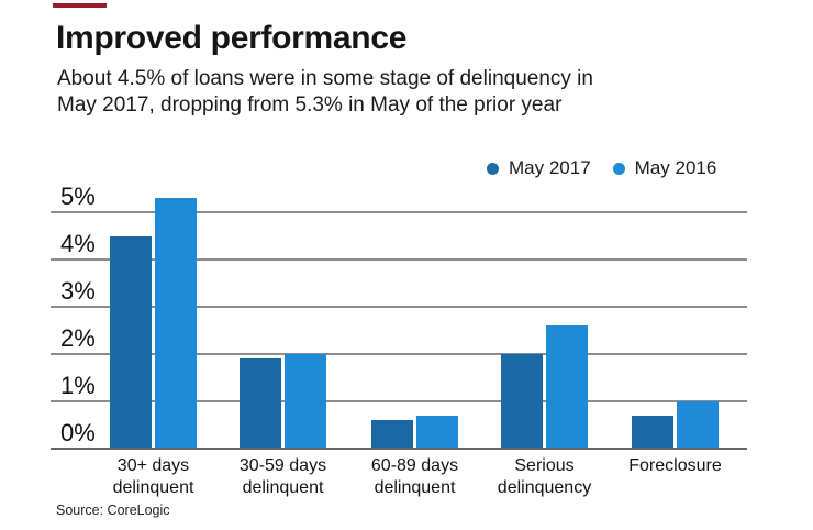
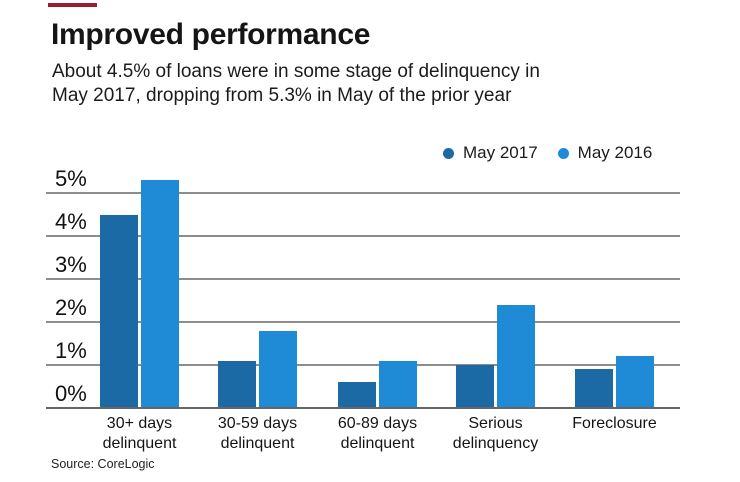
May 2017/30-59 days delinquent: 1.9% -> 1.1%
May 2016/30-59 days delinquent: 2.0% -> 1.8%
May 2016/60-89 days delinquent: 0.7% -> 1.1%
May 2017/Serious delinquency: 2.0% -> 1.0%
May 2016/Serious delinquency: 2.6% -> 2.4%
May 2017/Foreclosure: 0.7% -> 0.9%
May 2016/Foreclosure: 1.0% -> 1.2%
